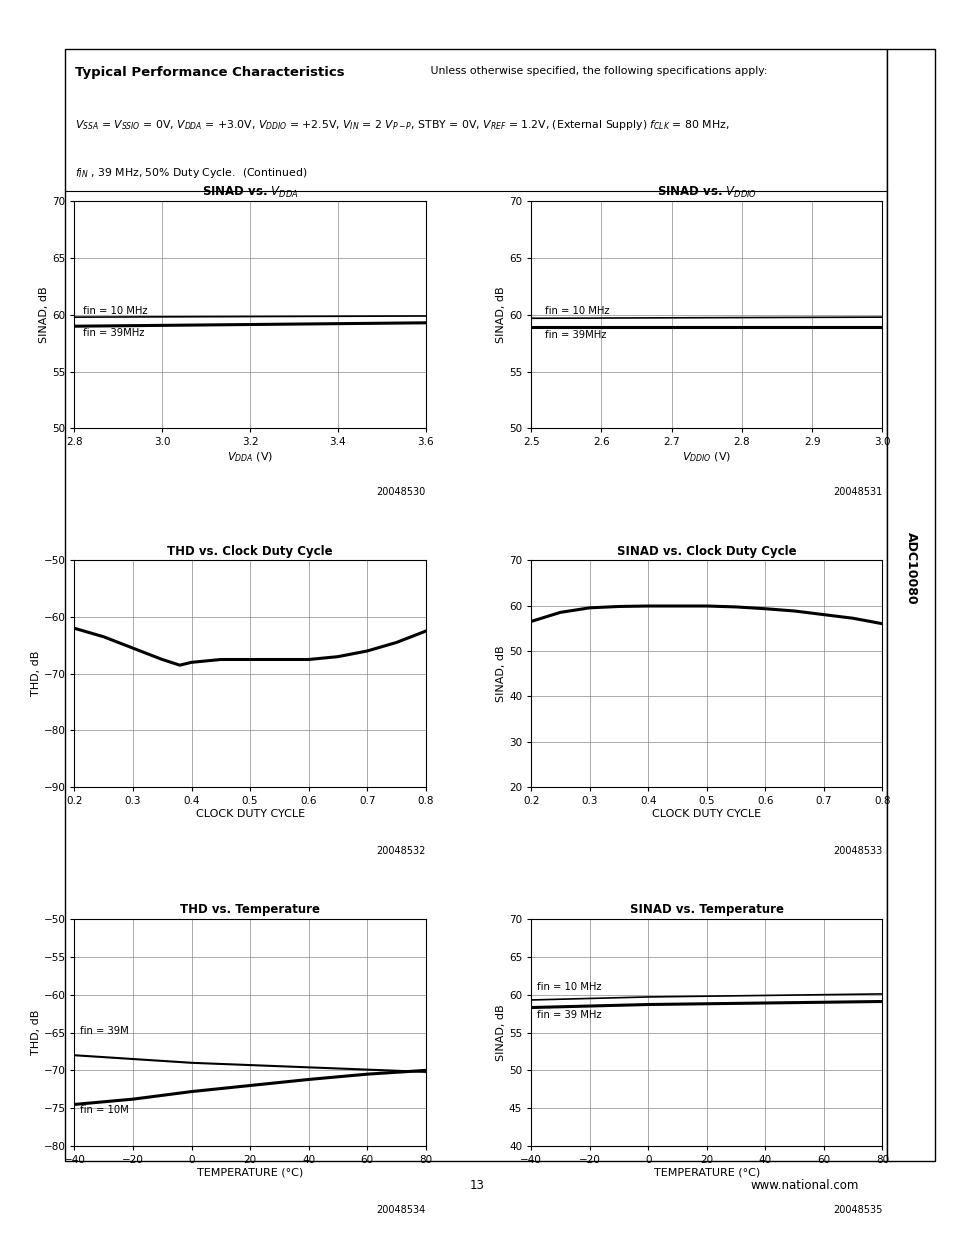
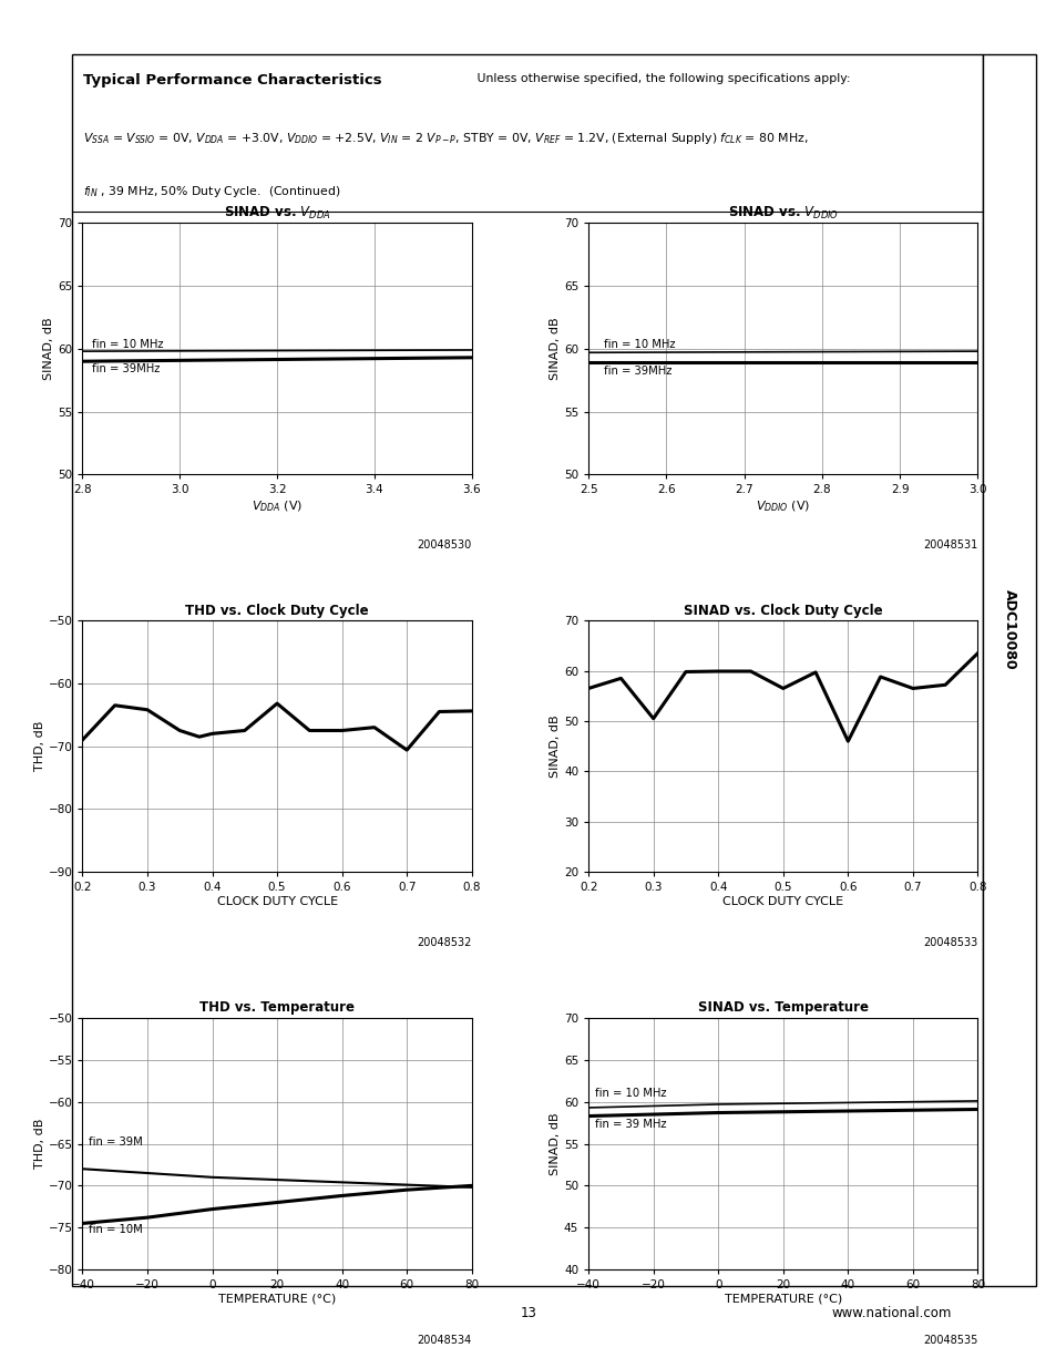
THD vs. Clock Duty Cycle/0.2: -62.0 -> -69.0
THD vs. Clock Duty Cycle/0.3: -65.5 -> -64.2
THD vs. Clock Duty Cycle/0.5: -67.5 -> -63.2
THD vs. Clock Duty Cycle/0.7: -66.0 -> -70.6
THD vs. Clock Duty Cycle/0.8: -62.5 -> -64.4
SINAD vs. Clock Duty Cycle/0.3: 59.5 -> 50.5
SINAD vs. Clock Duty Cycle/0.5: 59.9 -> 56.5
SINAD vs. Clock Duty Cycle/0.6: 59.3 -> 46.0
SINAD vs. Clock Duty Cycle/0.7: 58.0 -> 56.5
SINAD vs. Clock Duty Cycle/0.8: 56.0 -> 63.5
